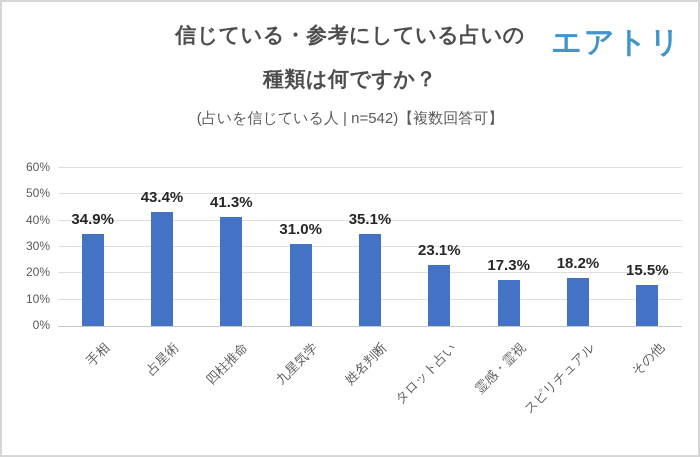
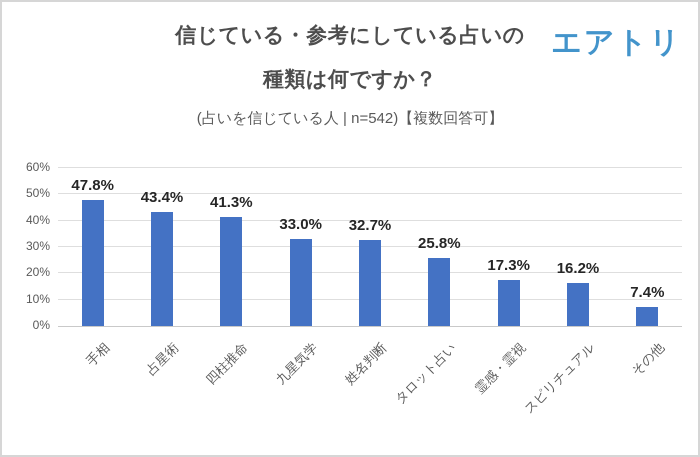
手相: 34.9% -> 47.8%
九星気学: 31.0% -> 33.0%
姓名判断: 35.1% -> 32.7%
タロット占い: 23.1% -> 25.8%
スピリチュアル: 18.2% -> 16.2%
その他: 15.5% -> 7.4%
